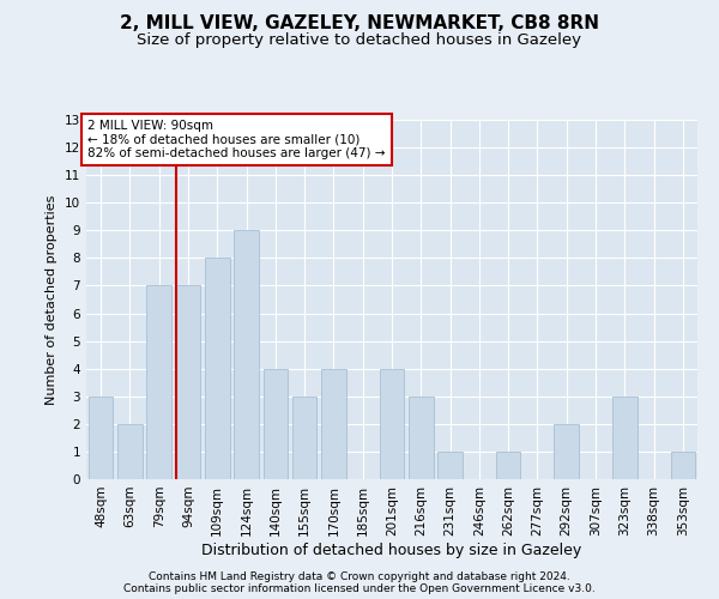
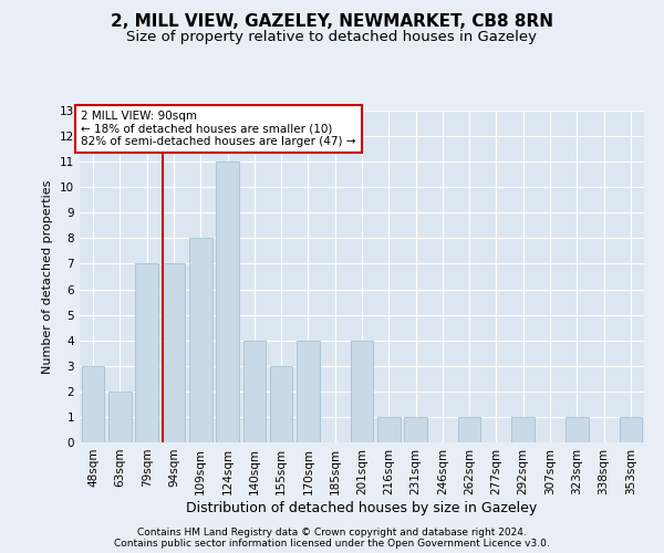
124sqm: 9 -> 11
216sqm: 3 -> 1
292sqm: 2 -> 1
323sqm: 3 -> 1
